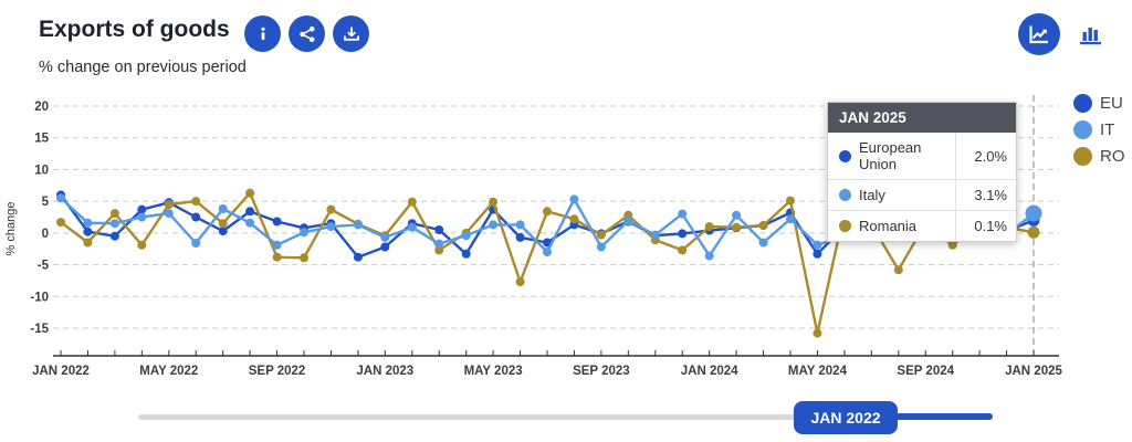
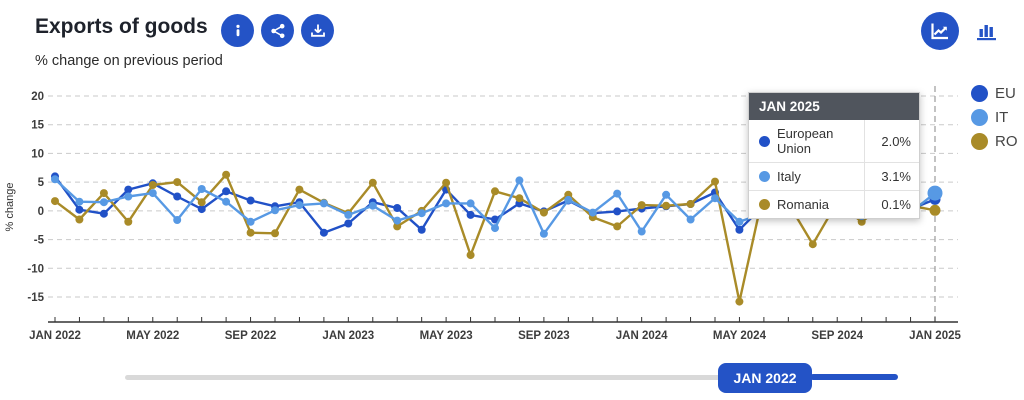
Italy/SEP 2023: -2 -> -4
